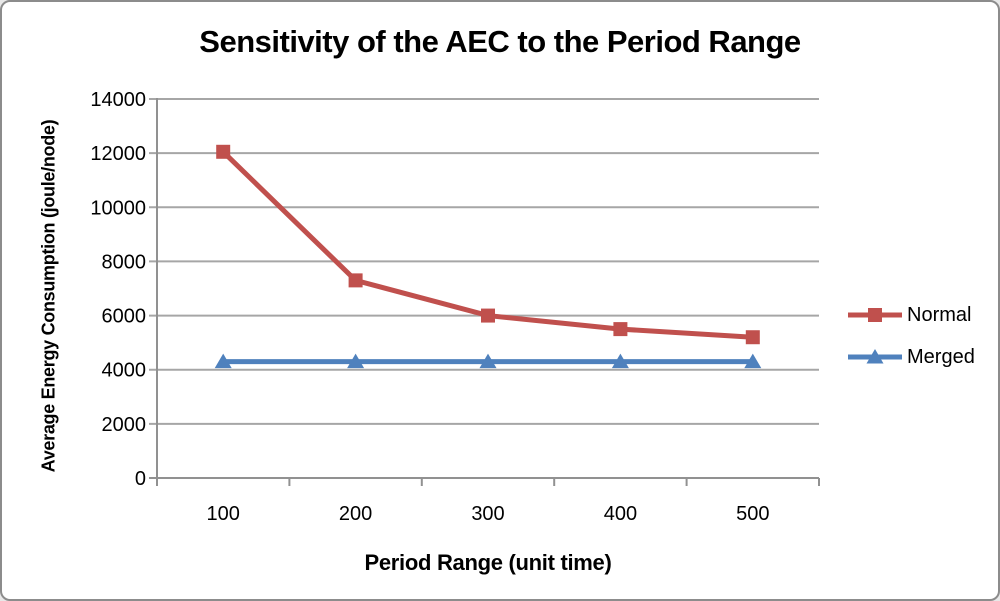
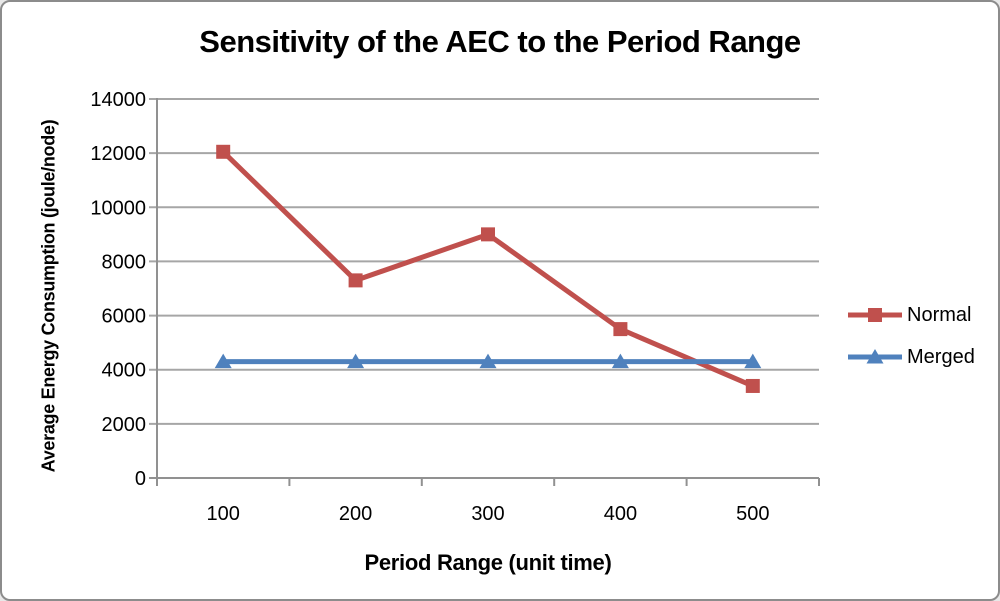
Normal/300: 6000 -> 9000
Normal/500: 5200 -> 3400
